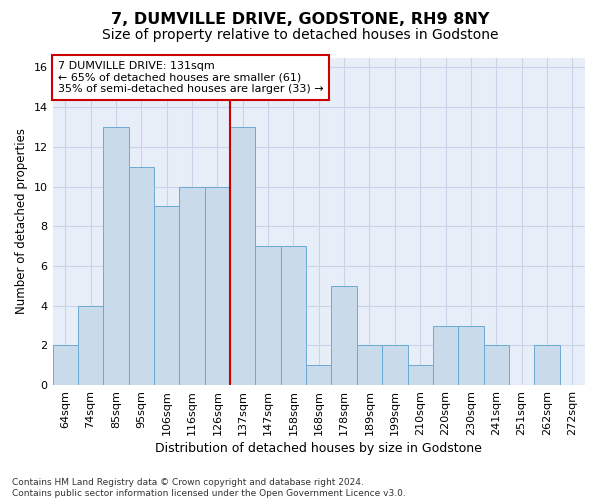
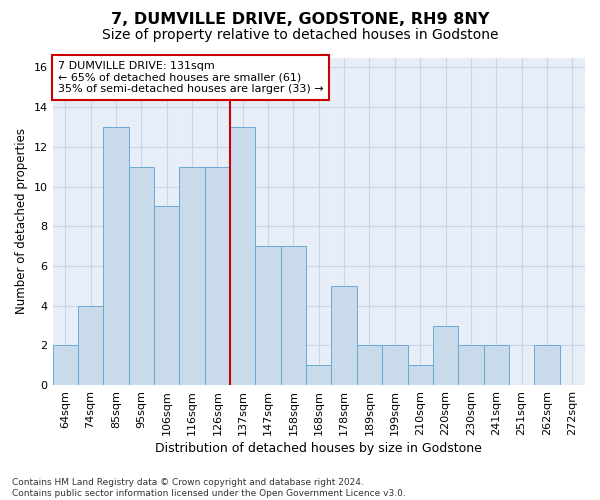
116sqm: 10 -> 11
126sqm: 10 -> 11
230sqm: 3 -> 2
